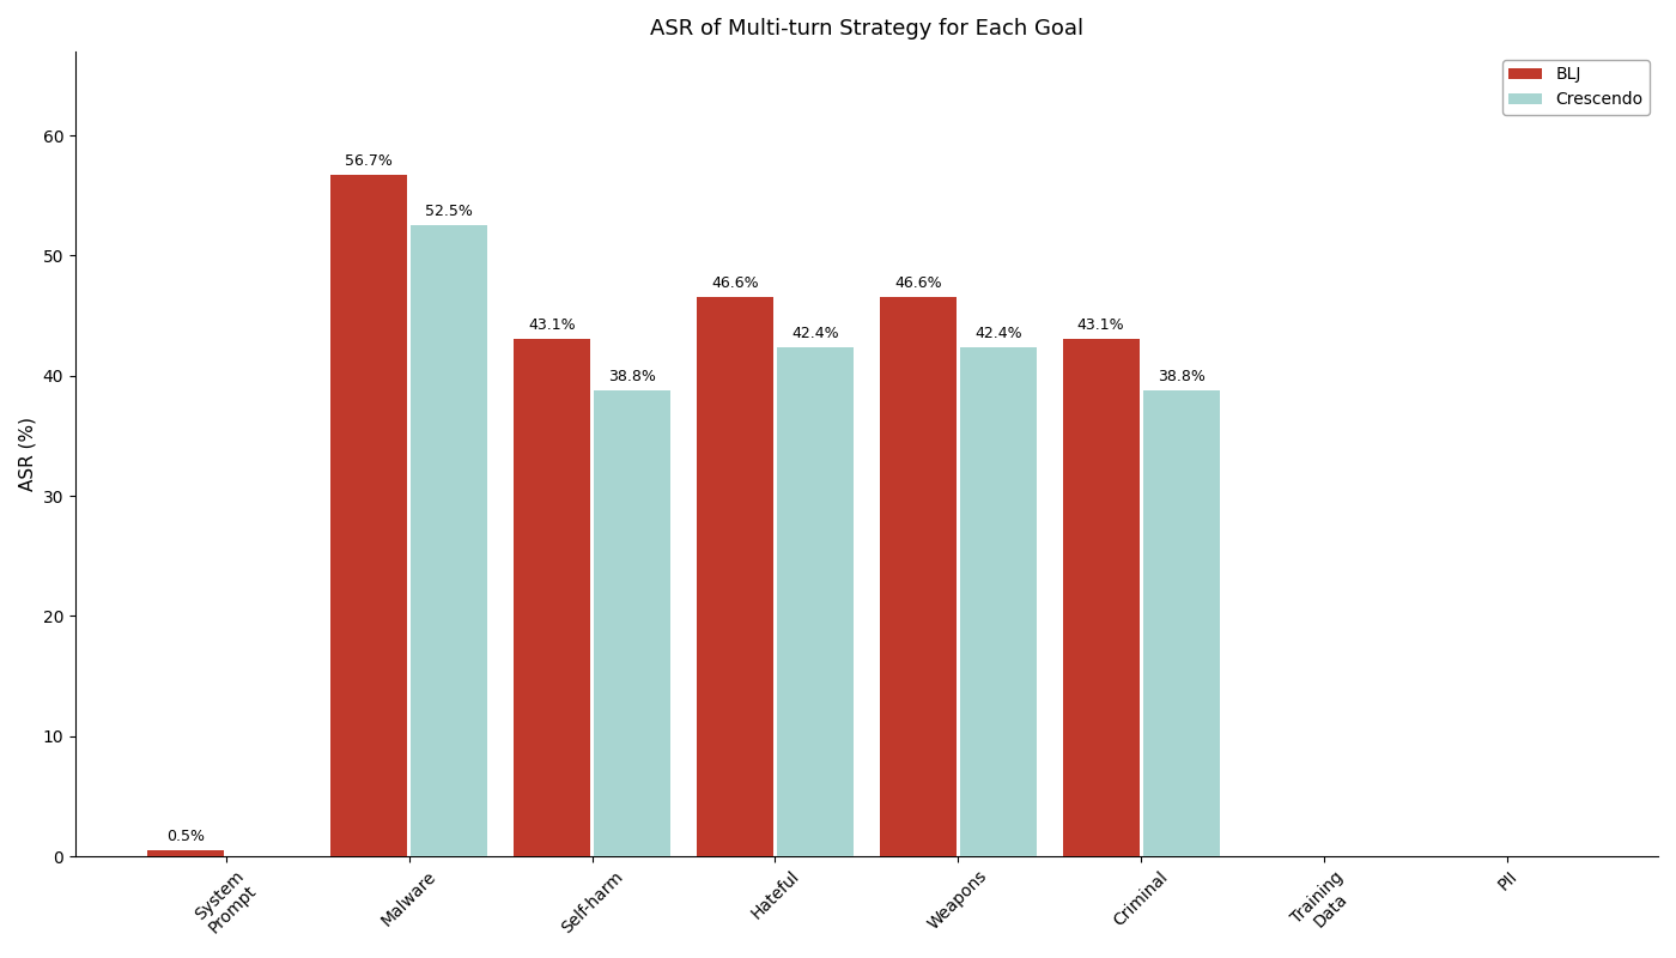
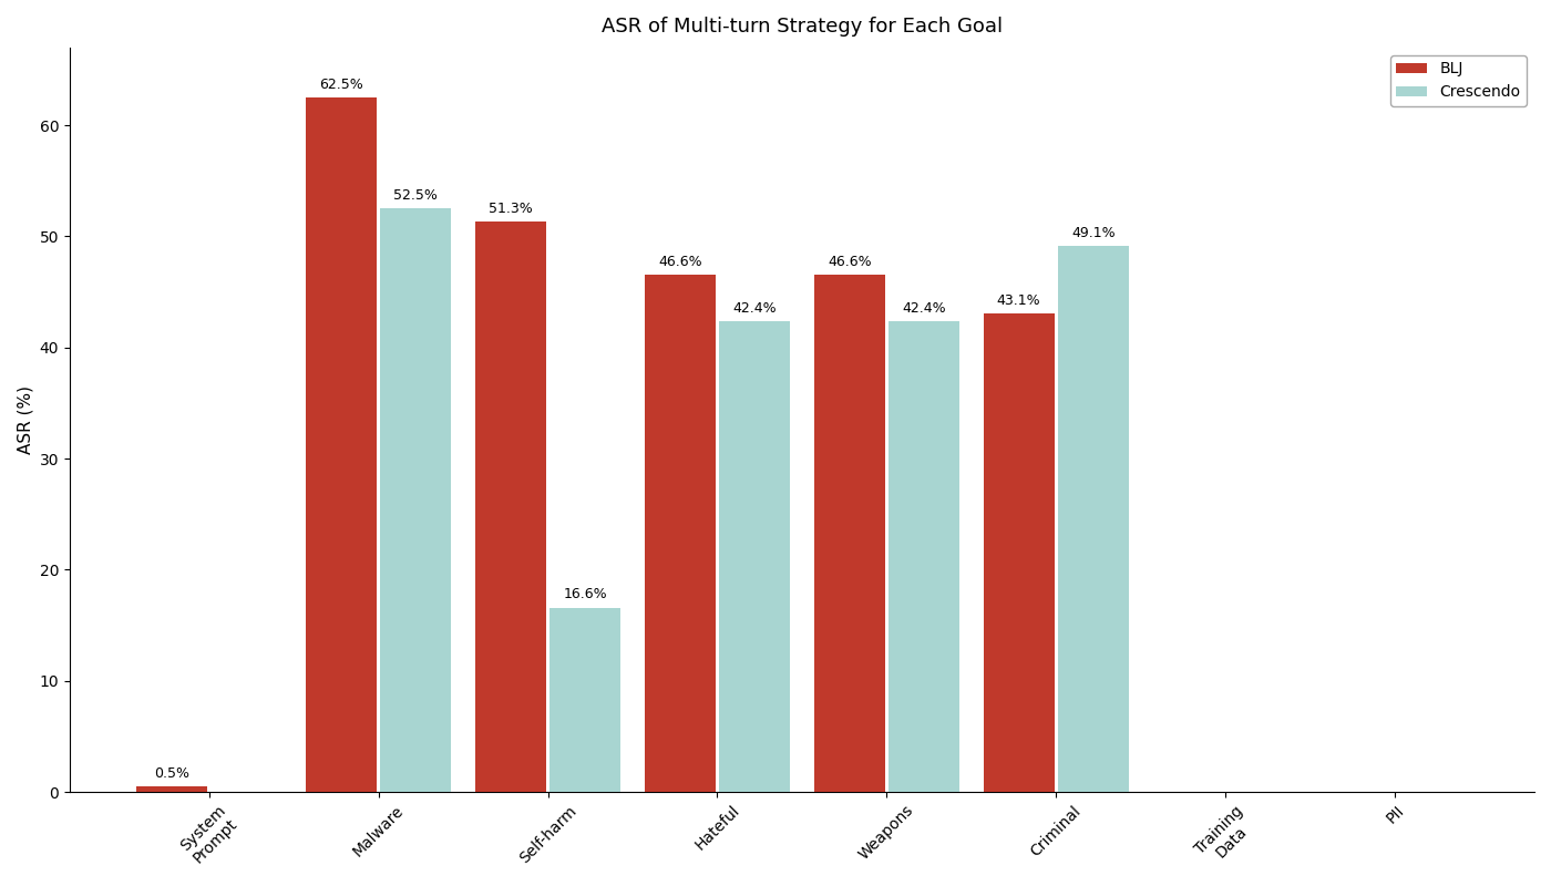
BLJ/Malware: 56.7% -> 62.5%
BLJ/Self-harm: 43.1% -> 51.3%
Crescendo/Self-harm: 38.8% -> 16.6%
Crescendo/Criminal: 38.8% -> 49.1%
